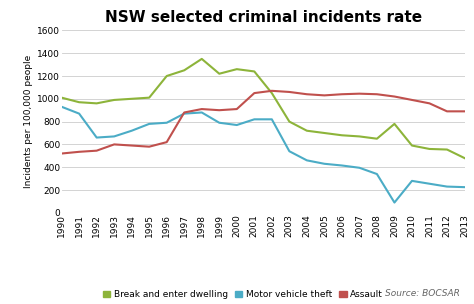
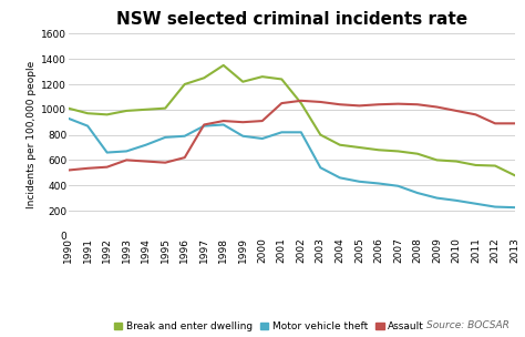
Break and enter dwelling/2009: 780 -> 600
Motor vehicle theft/2009: 90 -> 300
